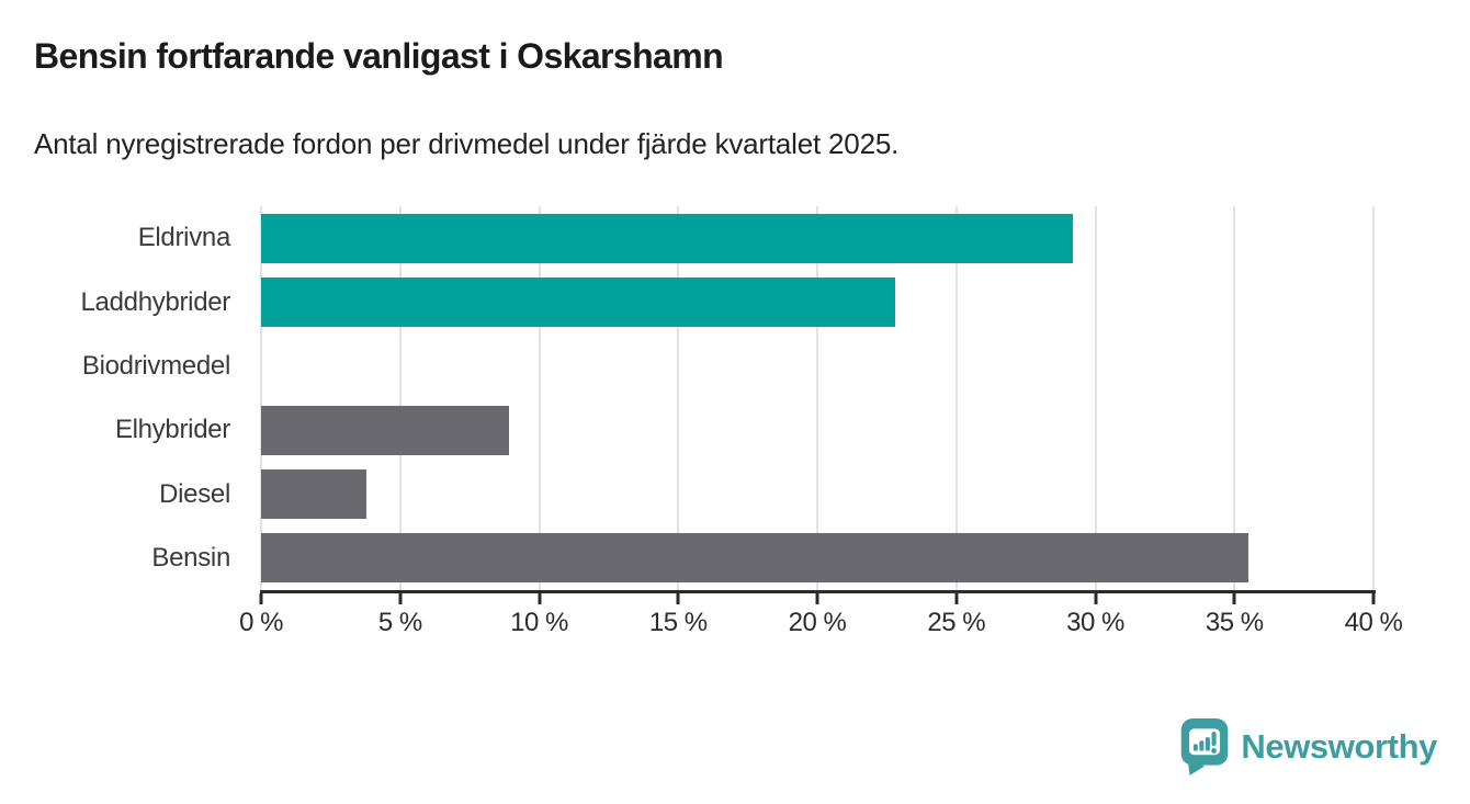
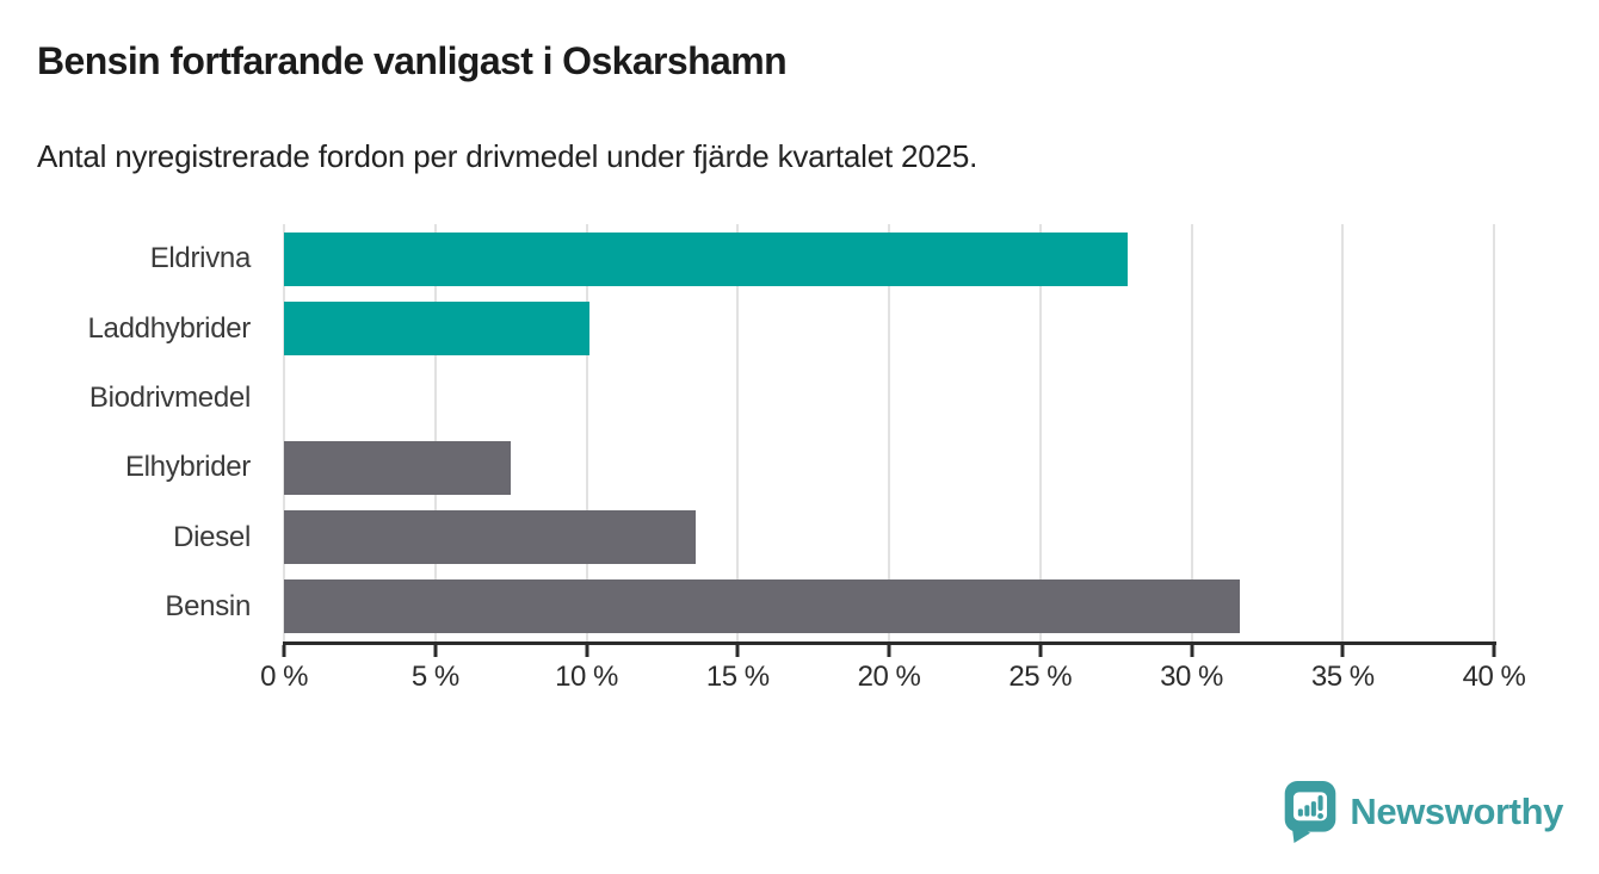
Eldrivna: 29.2% -> 27.9%
Laddhybrider: 22.8% -> 10.1%
Elhybrider: 8.9% -> 7.5%
Diesel: 3.8% -> 13.6%
Bensin: 35.5% -> 31.6%
